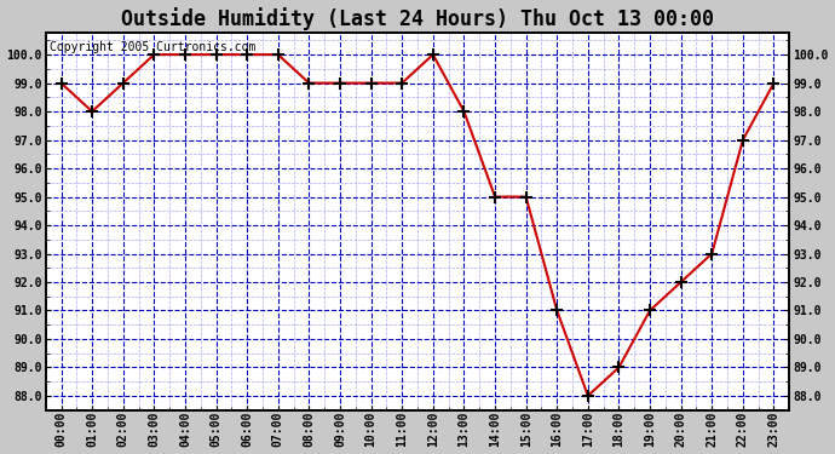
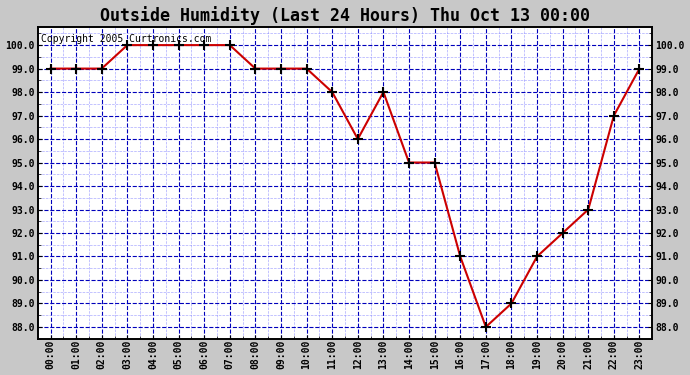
01:00: 98 -> 99
11:00: 99 -> 98
12:00: 100 -> 96
